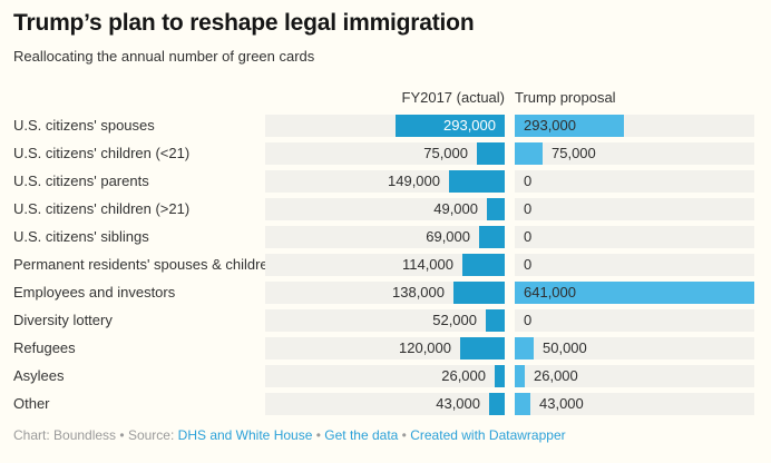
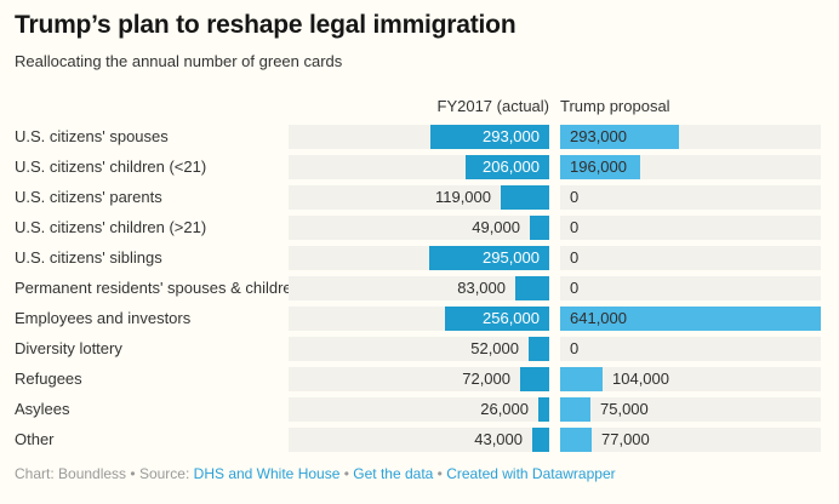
FY2017 (actual)/U.S. citizens' children (<21): 75,000 -> 206,000
Trump proposal/U.S. citizens' children (<21): 75,000 -> 196,000
FY2017 (actual)/U.S. citizens' parents: 149,000 -> 119,000
FY2017 (actual)/U.S. citizens' siblings: 69,000 -> 295,000
FY2017 (actual)/Permanent residents' spouses & children: 114,000 -> 83,000
FY2017 (actual)/Employees and investors: 138,000 -> 256,000
FY2017 (actual)/Refugees: 120,000 -> 72,000
Trump proposal/Refugees: 50,000 -> 104,000
Trump proposal/Asylees: 26,000 -> 75,000
Trump proposal/Other: 43,000 -> 77,000
